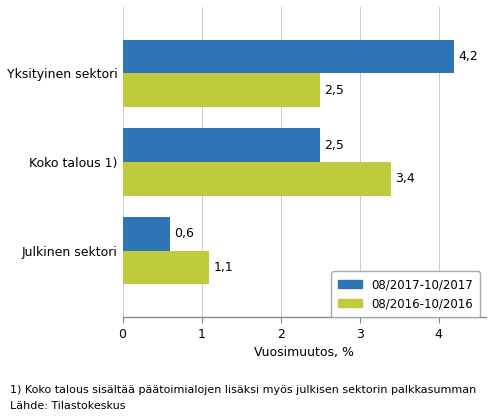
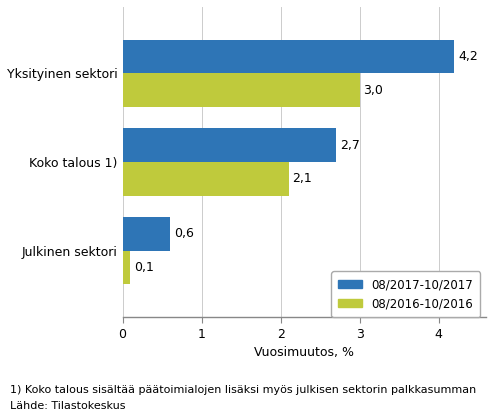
08/2016-10/2016/Yksityinen sektori: 2,5 -> 3,0
08/2017-10/2017/Koko talous 1): 2,5 -> 2,7
08/2016-10/2016/Koko talous 1): 3,4 -> 2,1
08/2016-10/2016/Julkinen sektori: 1,1 -> 0,1
